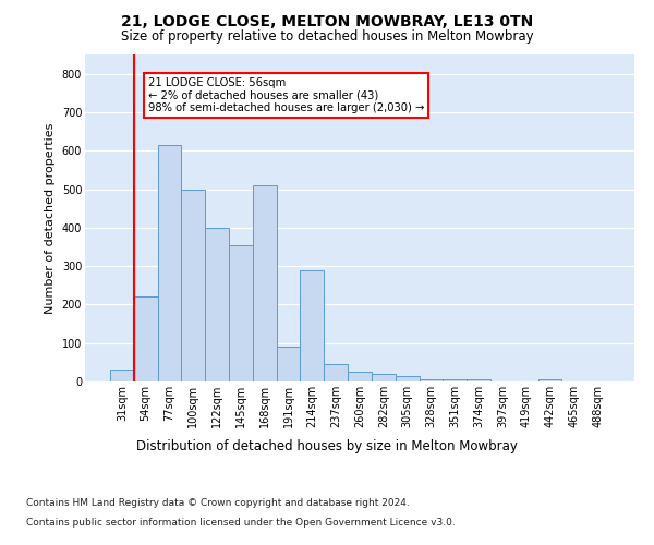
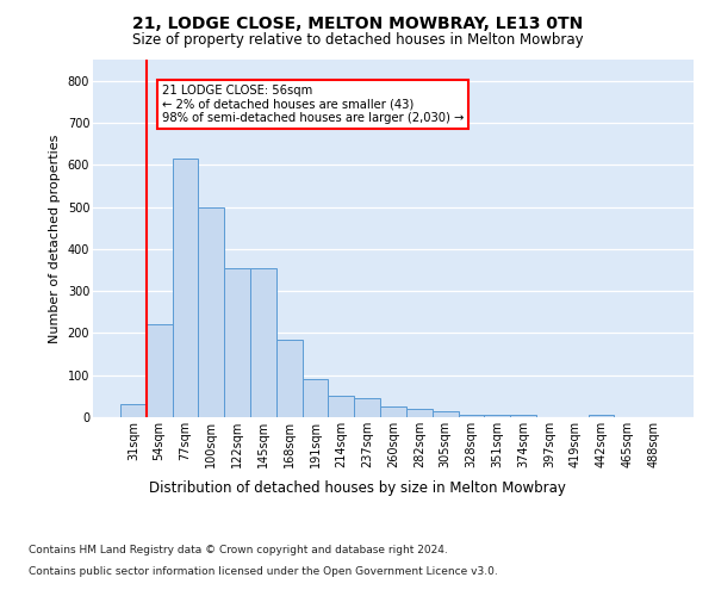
122sqm: 400 -> 355
168sqm: 510 -> 185
214sqm: 290 -> 50
